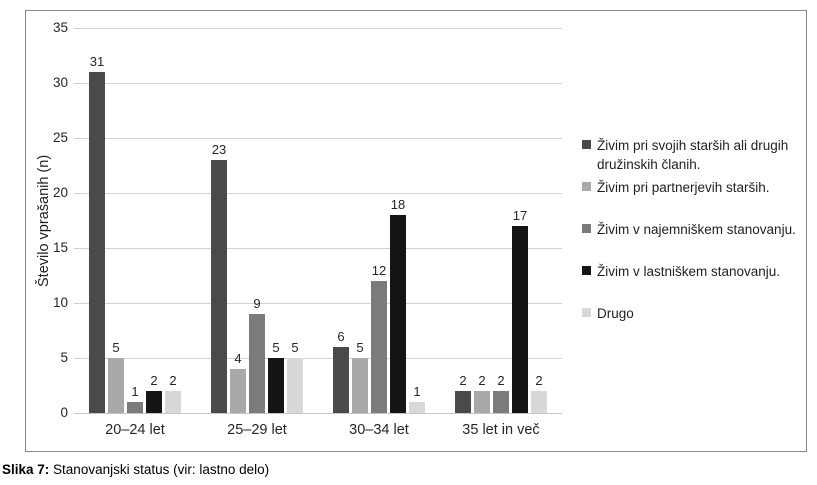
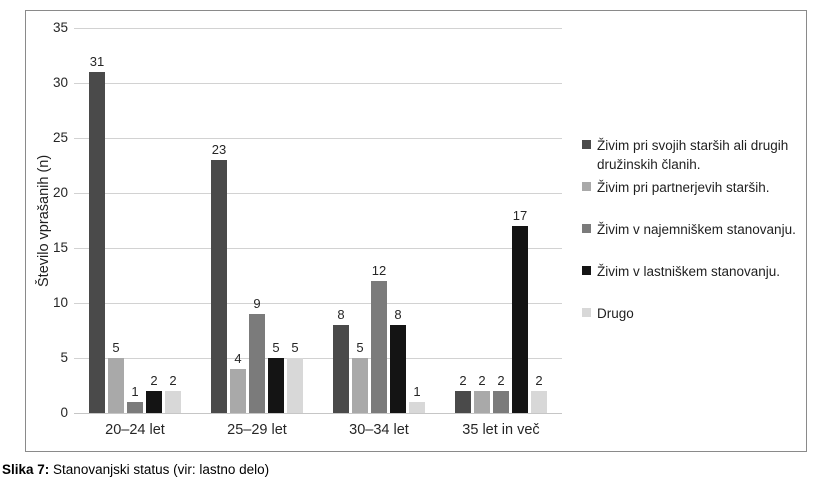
Živim pri svojih starših ali drugih družinskih članih./30–34 let: 6 -> 8
Živim v lastniškem stanovanju./30–34 let: 18 -> 8
